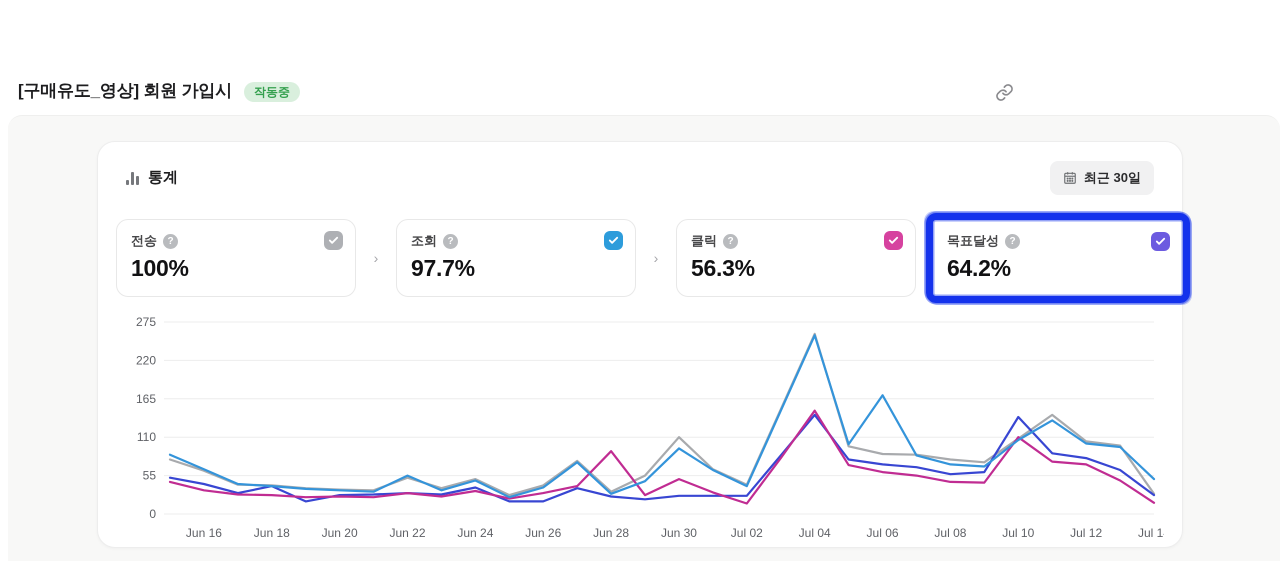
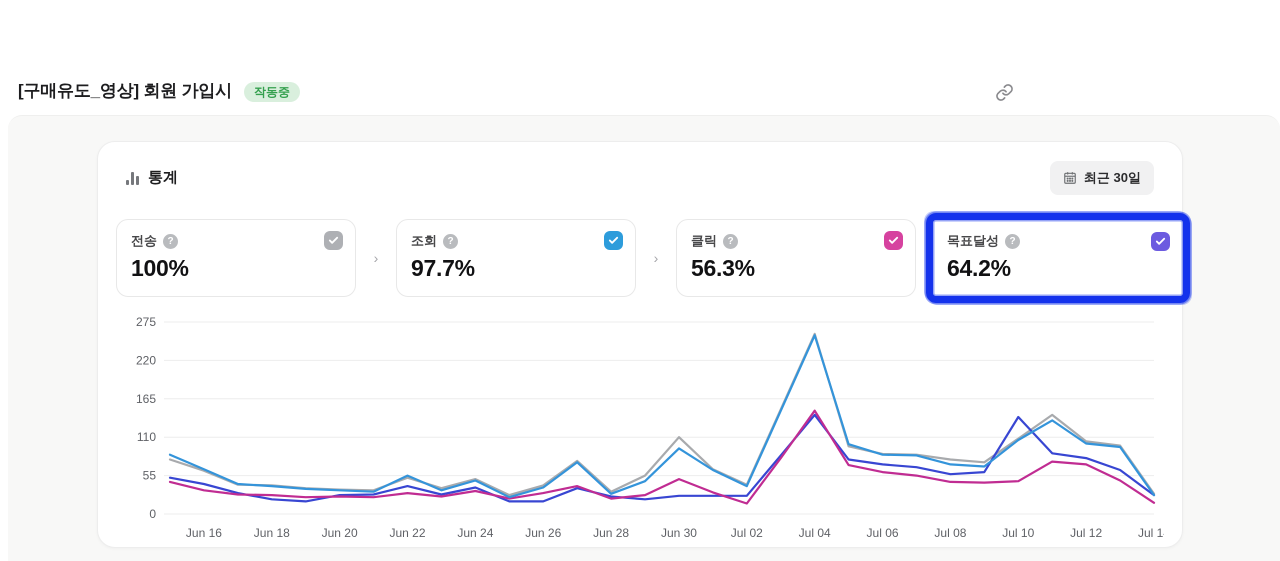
목표달성/Jun 18: 40 -> 20
목표달성/Jun 22: 30 -> 40
클릭/Jun 28: 90 -> 20
조회/Jul 06: 170 -> 80
클릭/Jul 10: 110 -> 50
조회/Jul 14: 50 -> 30
